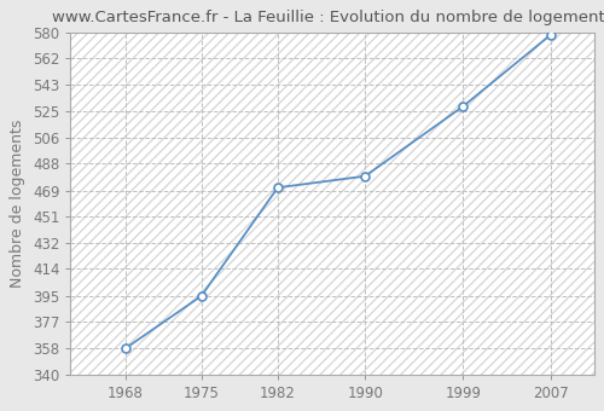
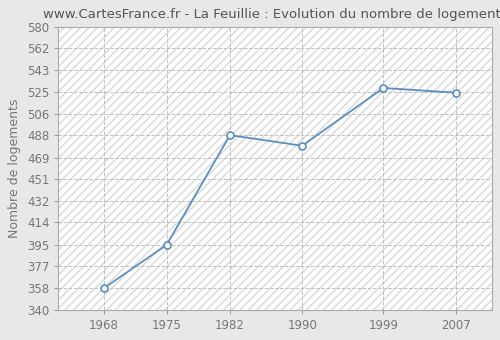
1982: 471 -> 488
2007: 578 -> 524
